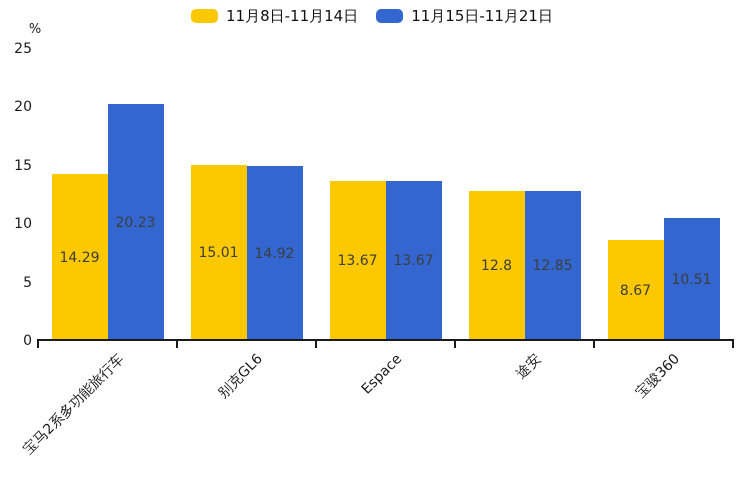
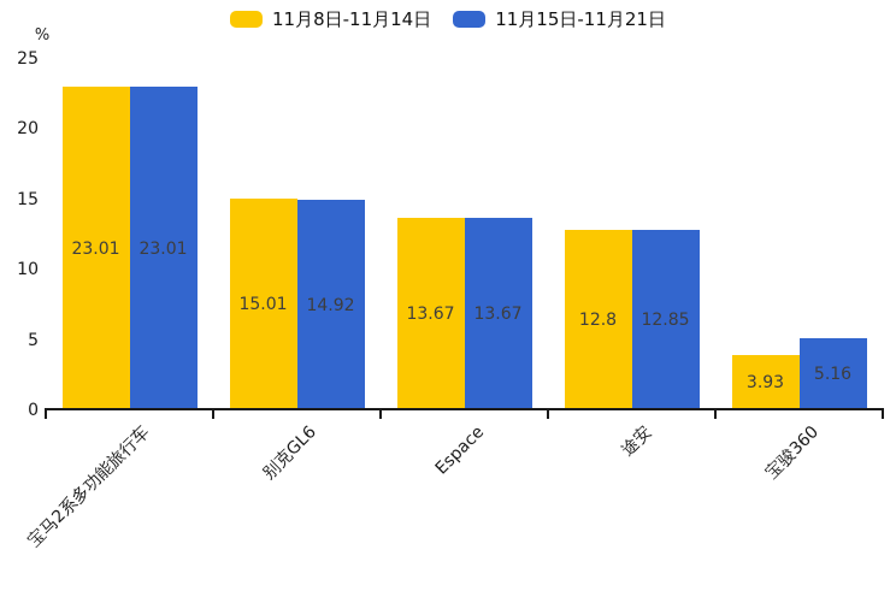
11月8日-11月14日/宝马2系多功能旅行车: 14.29 -> 23.01
11月15日-11月21日/宝马2系多功能旅行车: 20.23 -> 23.01
11月8日-11月14日/宝骏360: 8.67 -> 3.93
11月15日-11月21日/宝骏360: 10.51 -> 5.16
